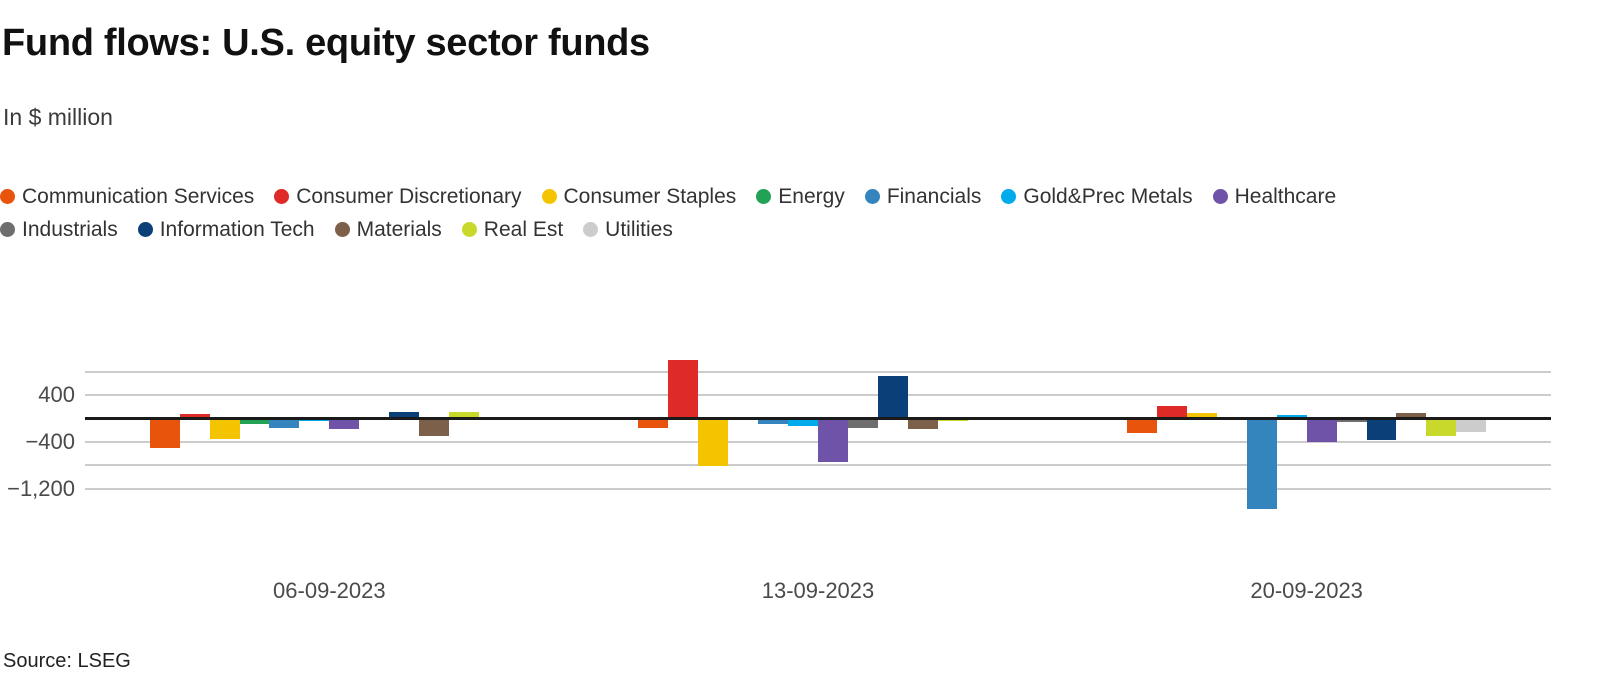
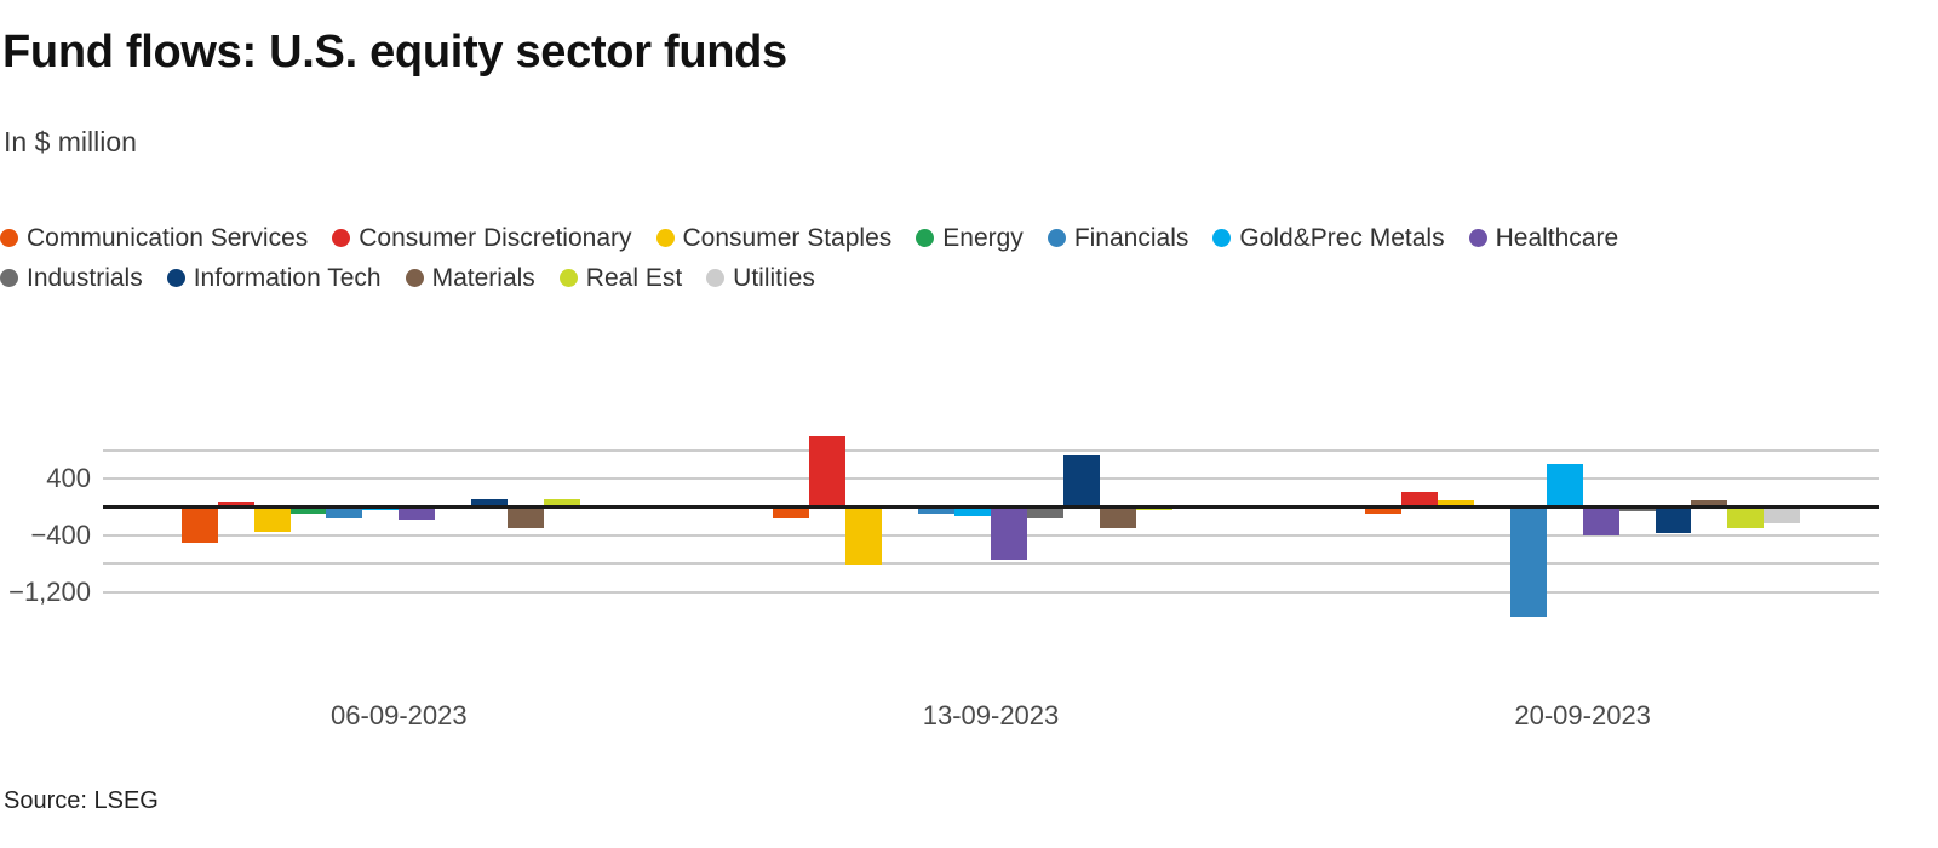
Materials/13-09-2023: -200 -> -300
Communication Services/20-09-2023: -200 -> -100
Gold&Prec Metals/20-09-2023: 100 -> 600
